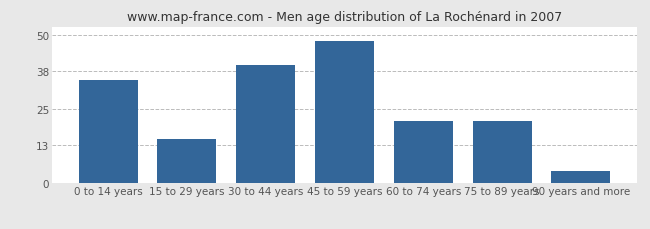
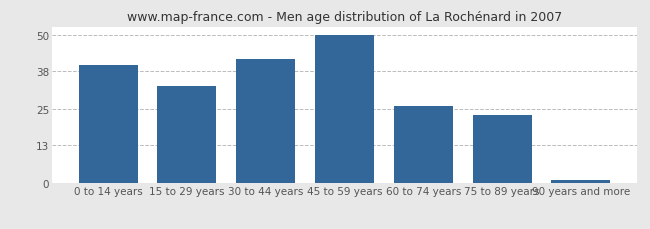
0 to 14 years: 35 -> 40
15 to 29 years: 15 -> 33
30 to 44 years: 40 -> 42
45 to 59 years: 48 -> 50
60 to 74 years: 21 -> 26
75 to 89 years: 21 -> 23
90 years and more: 4 -> 1
